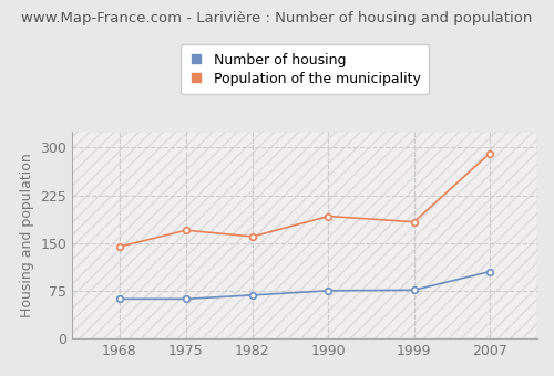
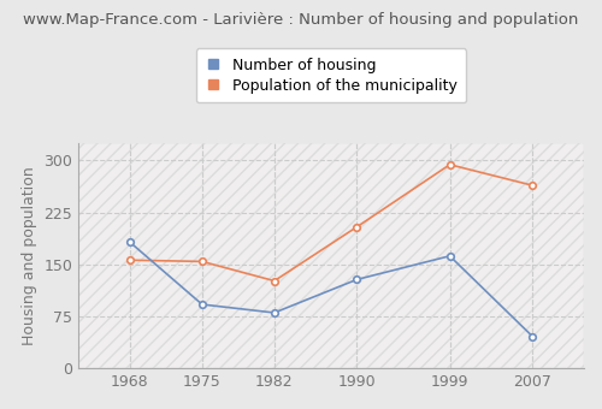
Number of housing/1968: 62 -> 182
Population of the municipality/1968: 144 -> 156
Number of housing/1975: 62 -> 92
Population of the municipality/1975: 170 -> 154
Number of housing/1982: 68 -> 80
Population of the municipality/1982: 160 -> 126
Number of housing/1990: 75 -> 128
Population of the municipality/1990: 192 -> 204
Number of housing/1999: 76 -> 162
Population of the municipality/1999: 183 -> 294
Number of housing/2007: 105 -> 46
Population of the municipality/2007: 291 -> 264
